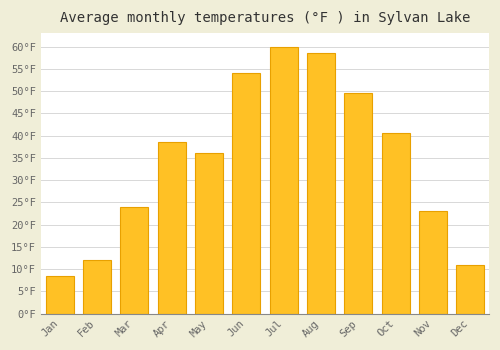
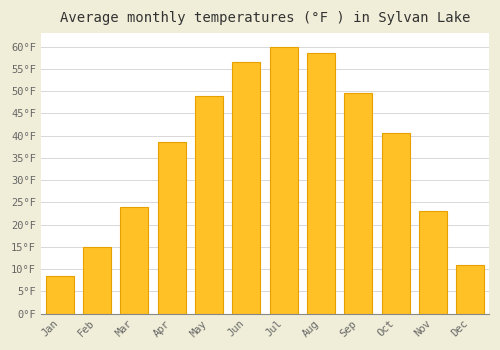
Feb: 12.0°F -> 15.0°F
May: 36.0°F -> 49.0°F
Jun: 54.0°F -> 56.5°F
